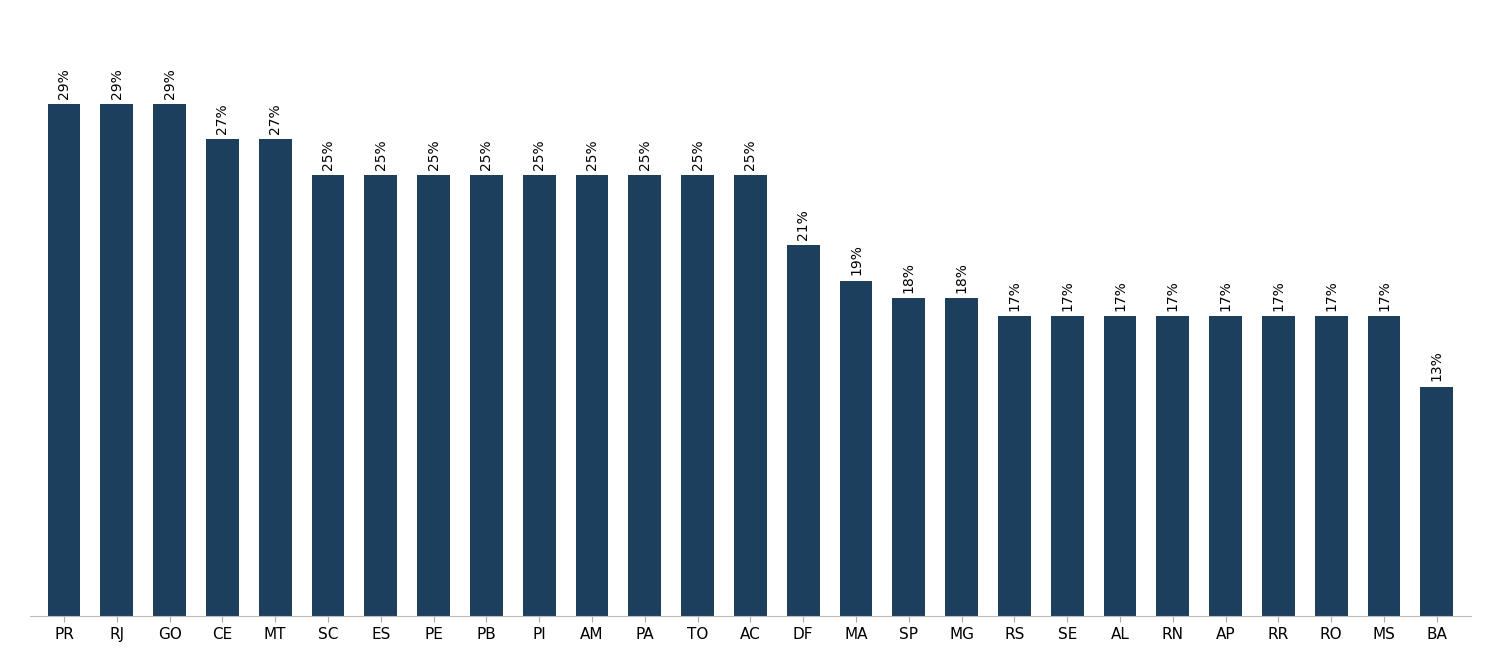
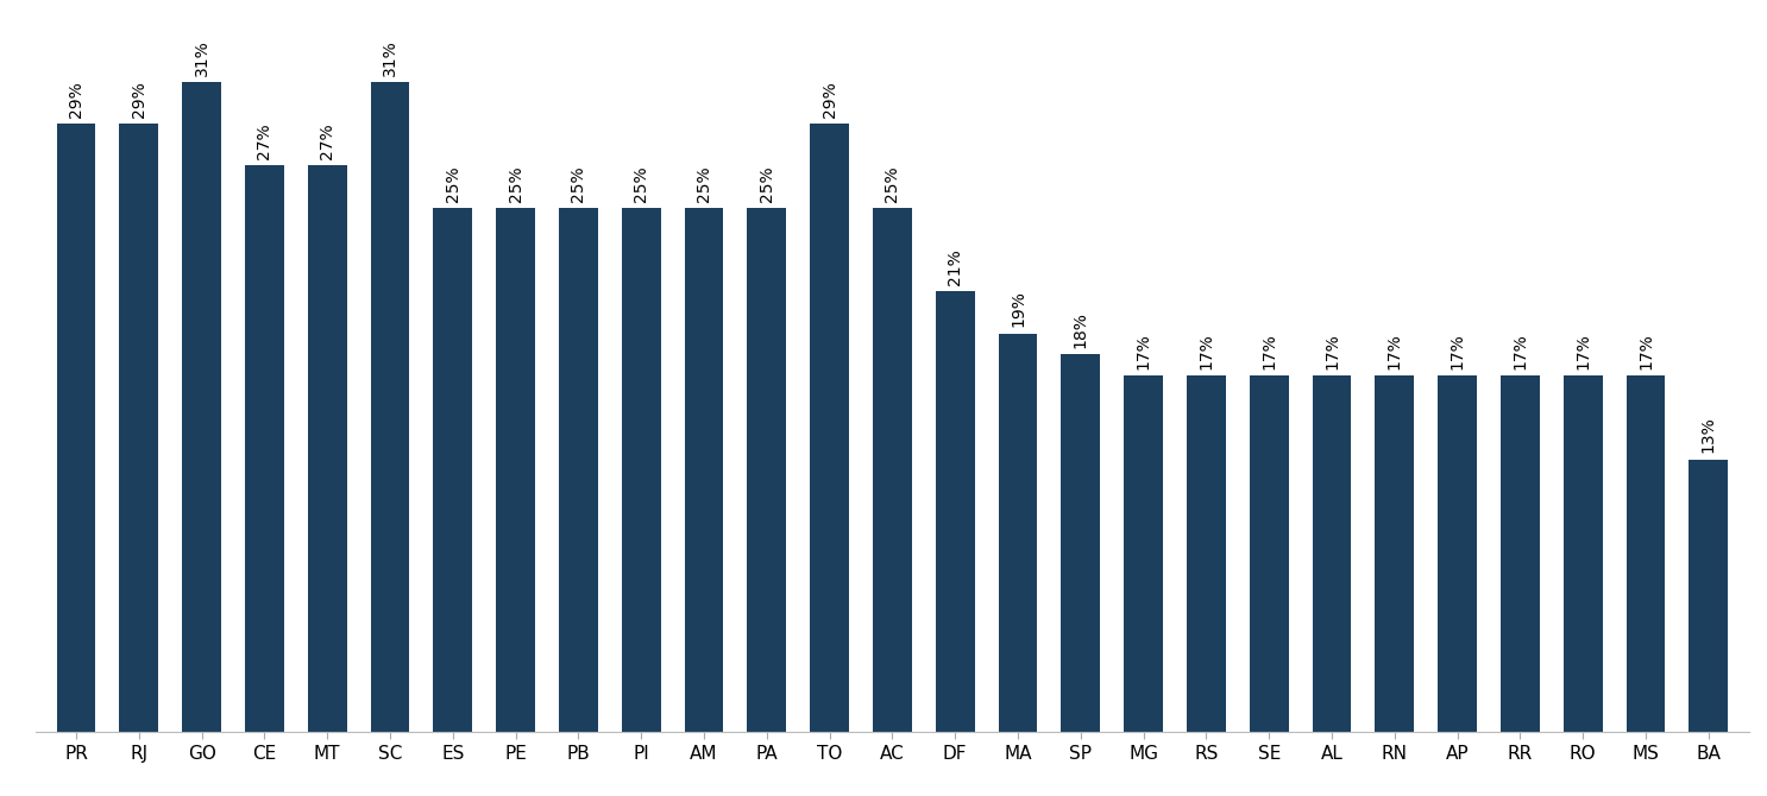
GO: 29% -> 31%
SC: 25% -> 31%
TO: 25% -> 29%
MG: 18% -> 17%
